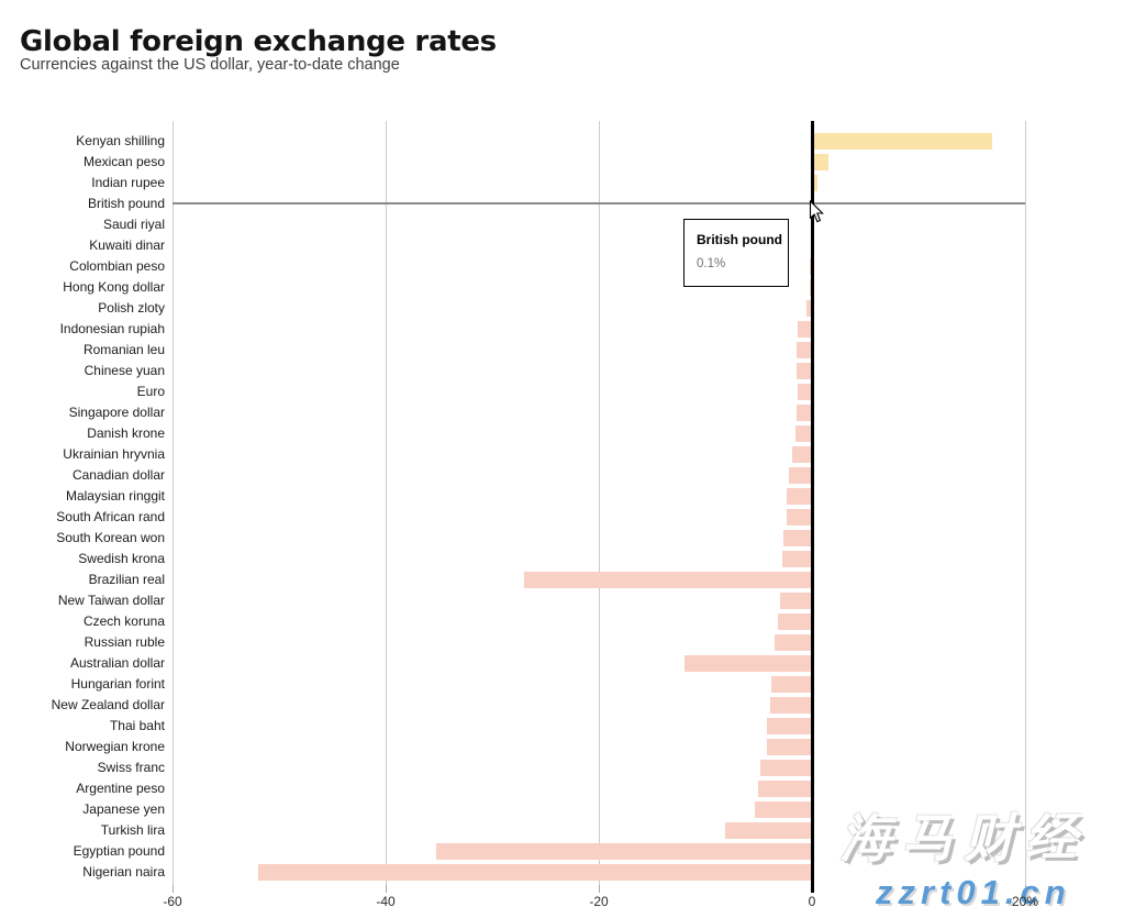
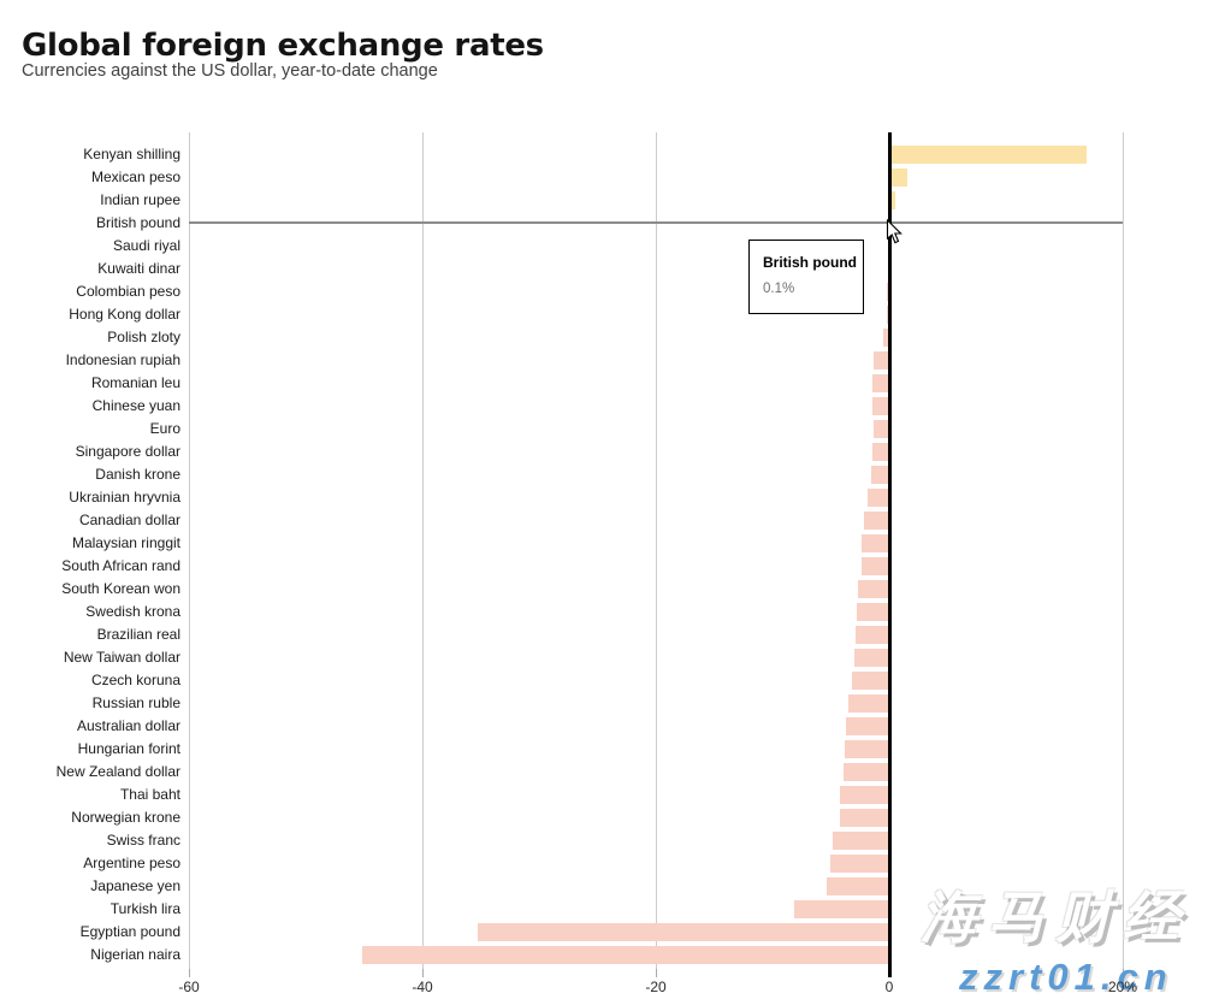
Brazilian real: -27% -> -3%
Australian dollar: -12% -> -4%
Nigerian naira: -52% -> -45%
